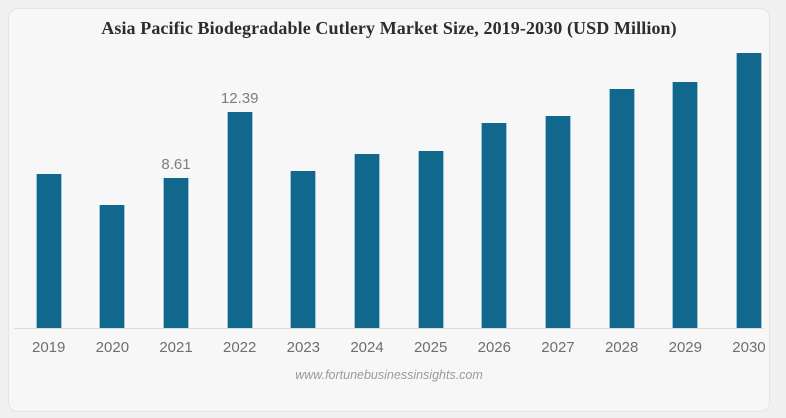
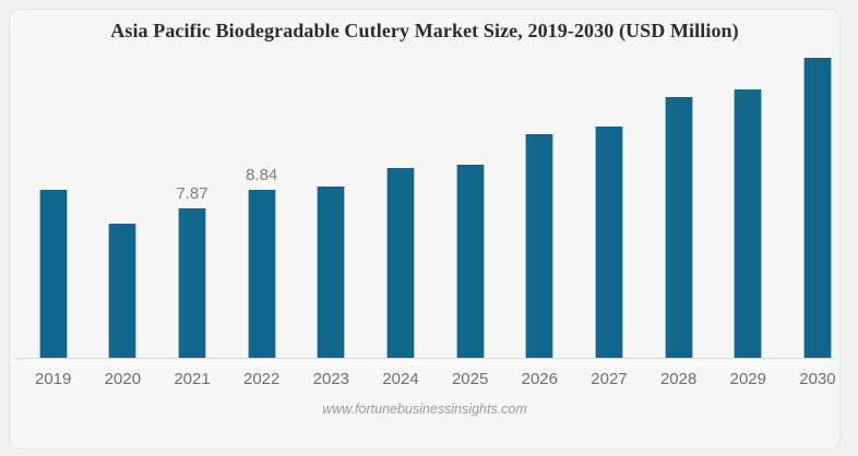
2021: 8.61 -> 7.87
2022: 12.39 -> 8.84
